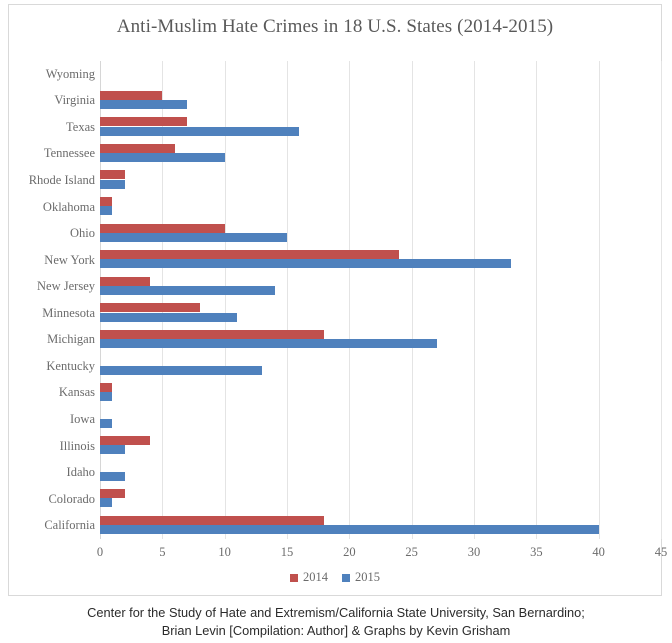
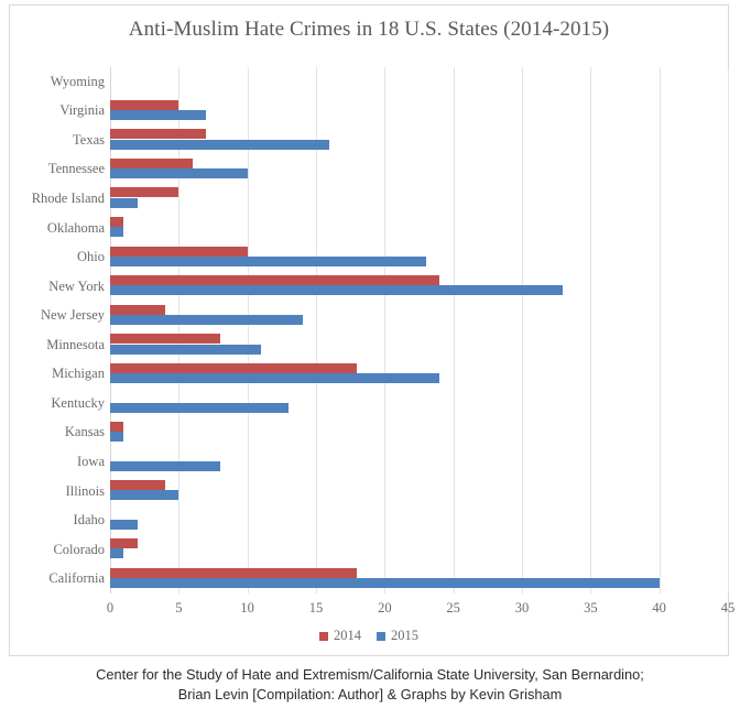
2014/Rhode Island: 2 -> 5
2015/Ohio: 15 -> 23
2015/Michigan: 27 -> 24
2015/Iowa: 1 -> 8
2015/Illinois: 2 -> 5
